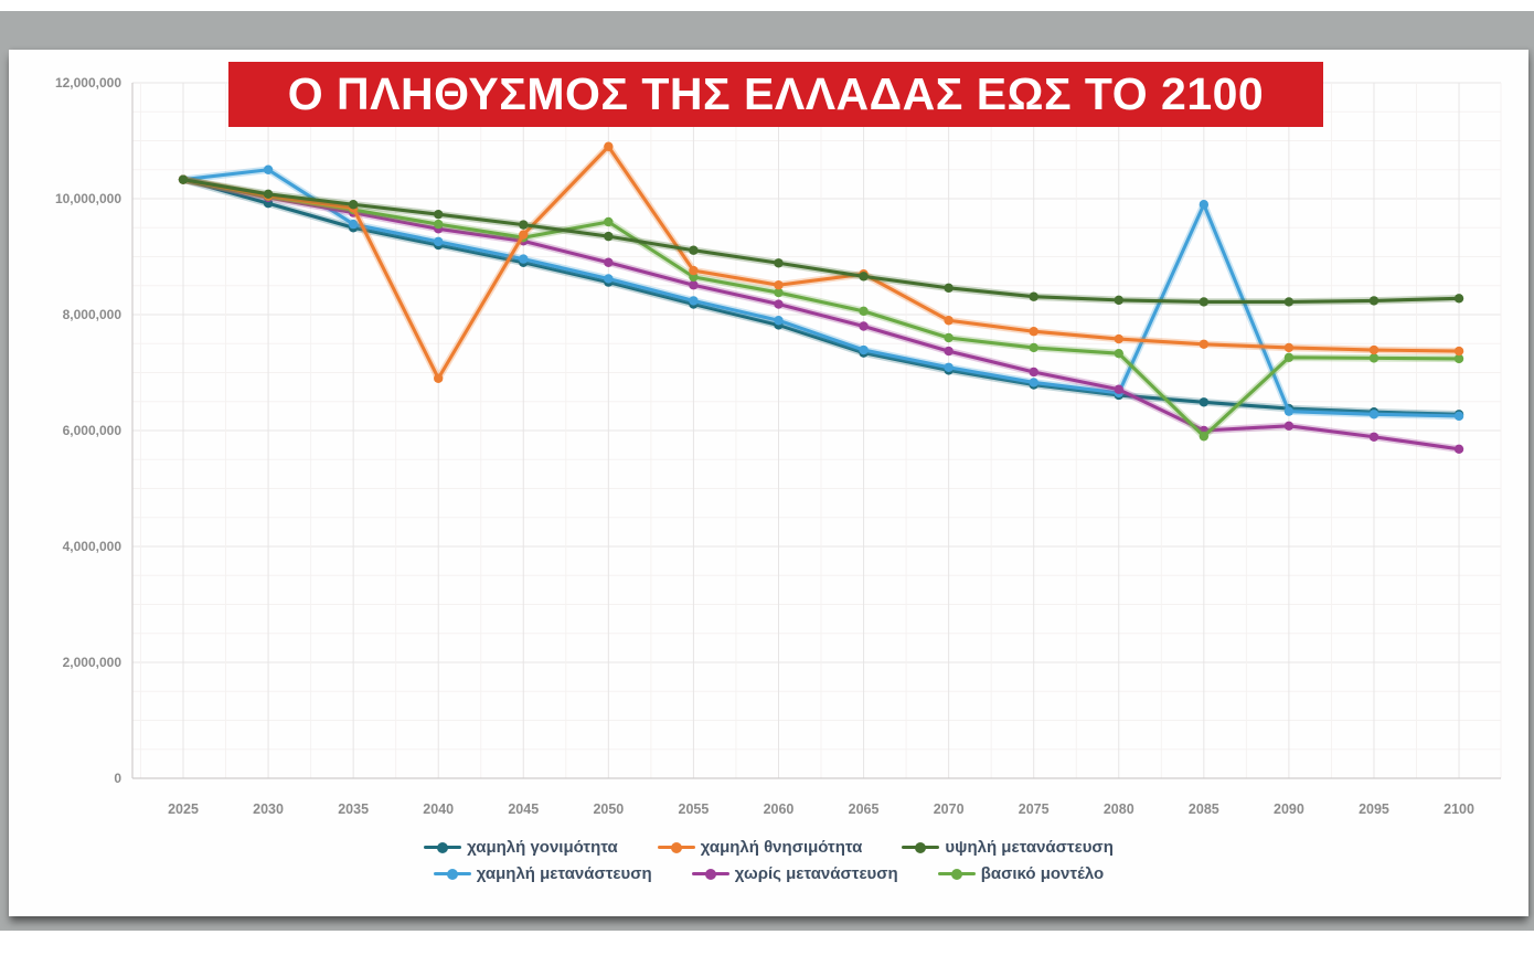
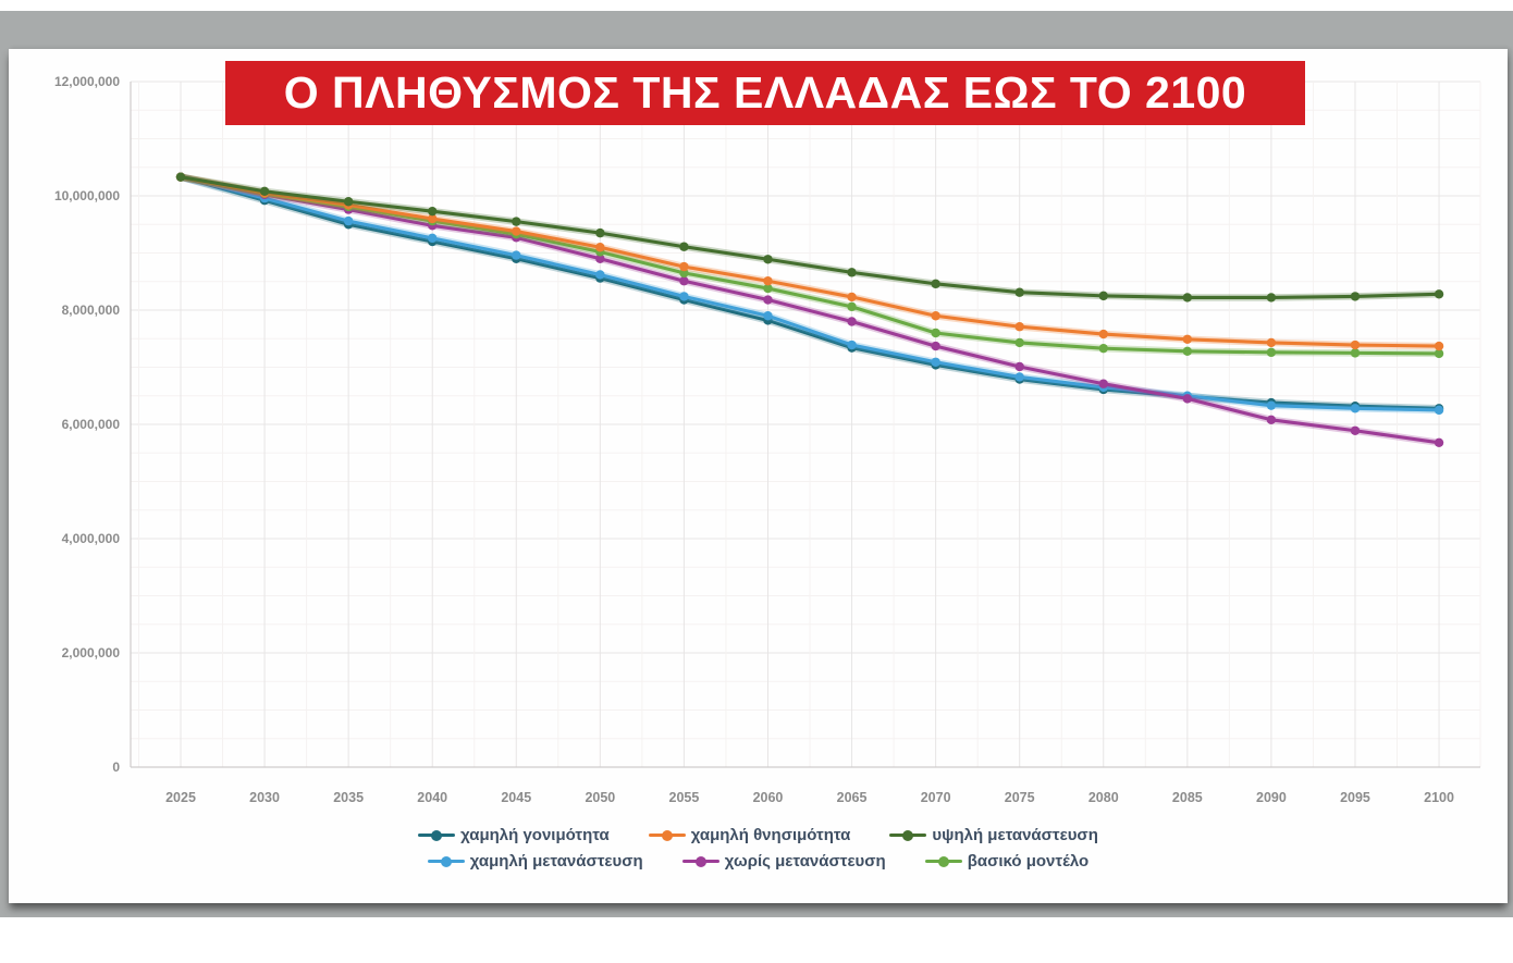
χαμηλή μετανάστευση/2030: 10500000 -> 10000000
χαμηλή θνησιμότητα/2040: 6900000 -> 9600000
χαμηλή θνησιμότητα/2050: 10900000 -> 9100000
βασικό μοντέλο/2050: 9600000 -> 9000000
χαμηλή θνησιμότητα/2065: 8700000 -> 8200000
χαμηλή μετανάστευση/2085: 9900000 -> 6500000
χωρίς μετανάστευση/2085: 6000000 -> 6400000
βασικό μοντέλο/2085: 5900000 -> 7300000
